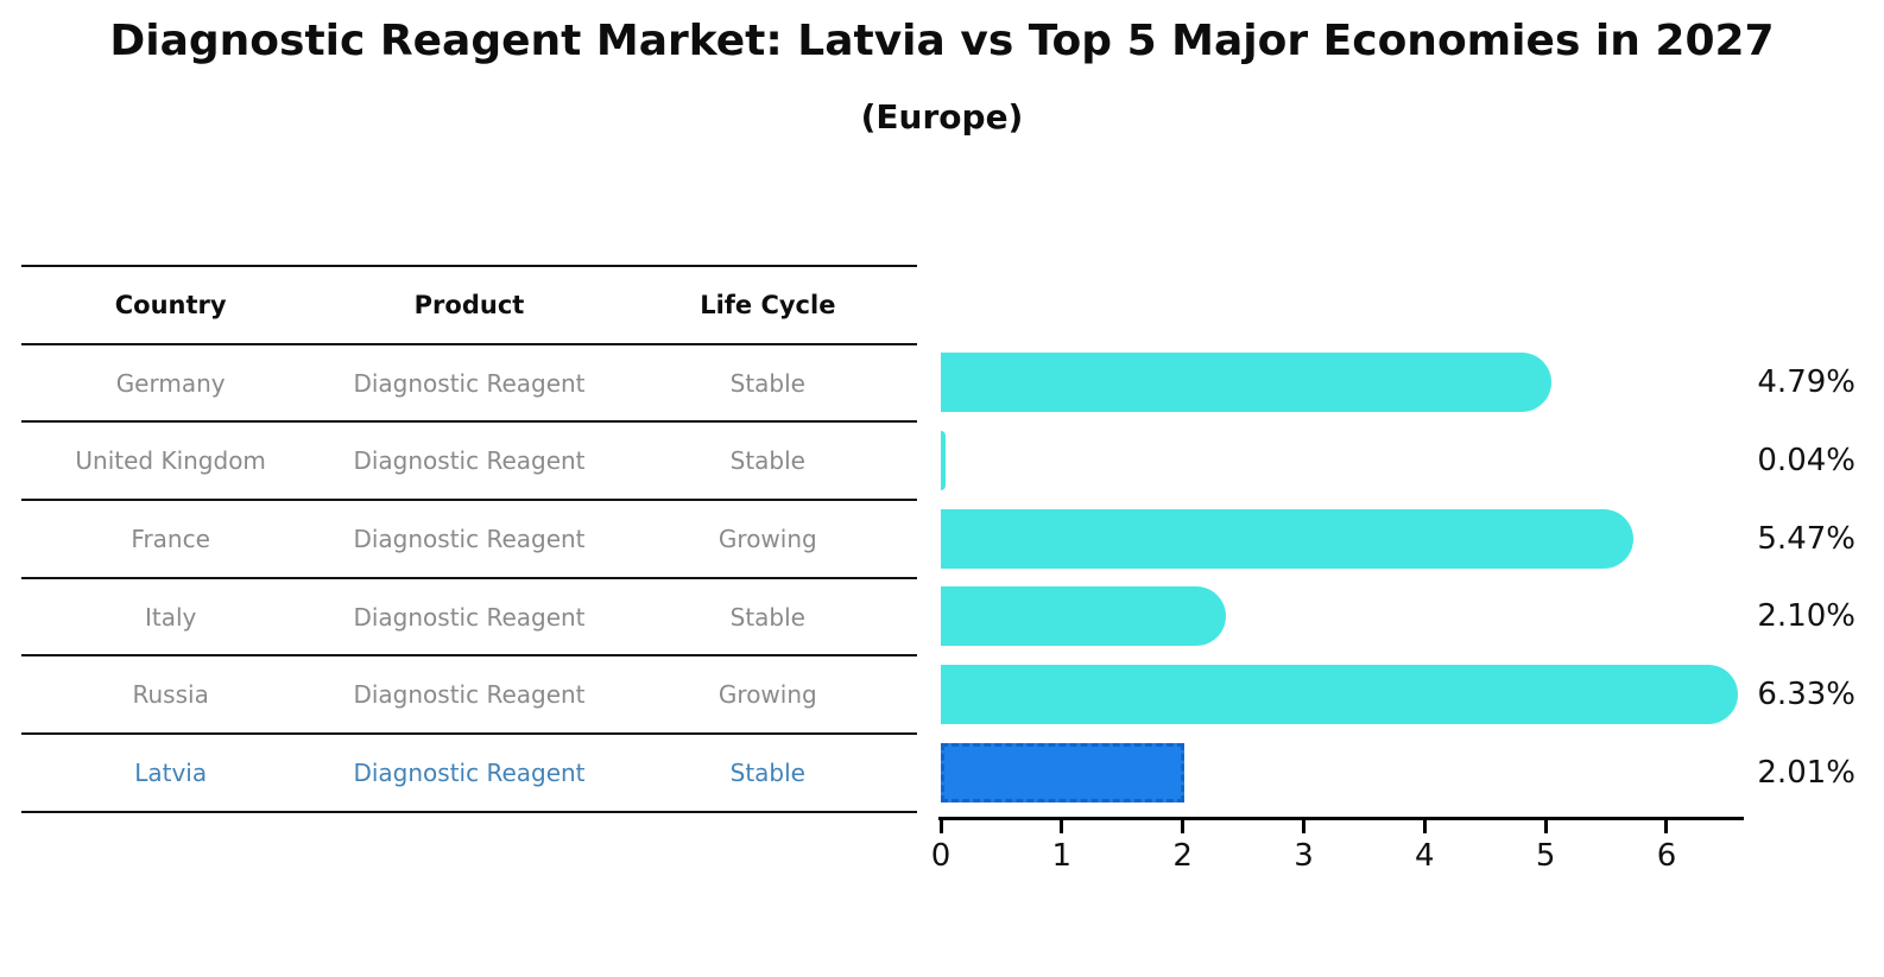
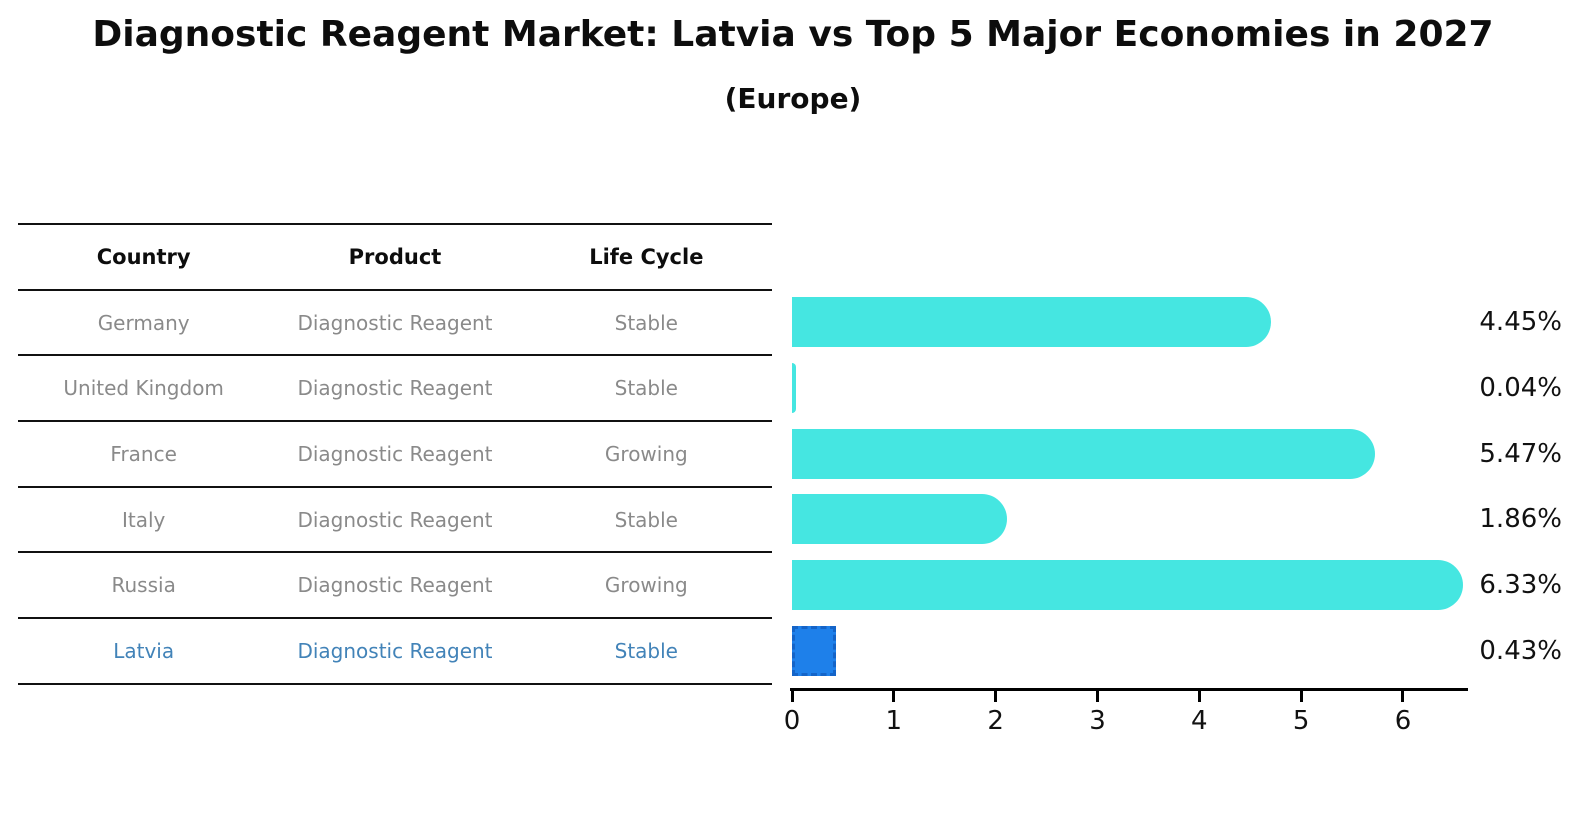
Germany: 4.79% -> 4.45%
Italy: 2.10% -> 1.86%
Latvia: 2.01% -> 0.43%
